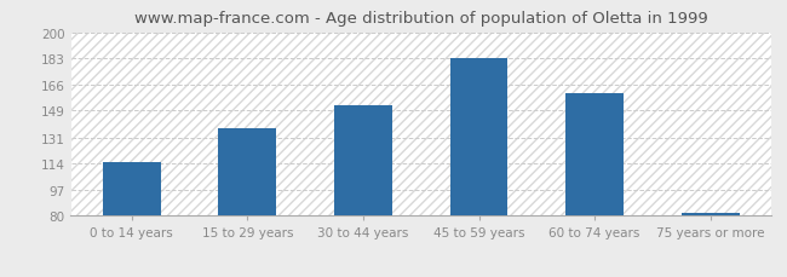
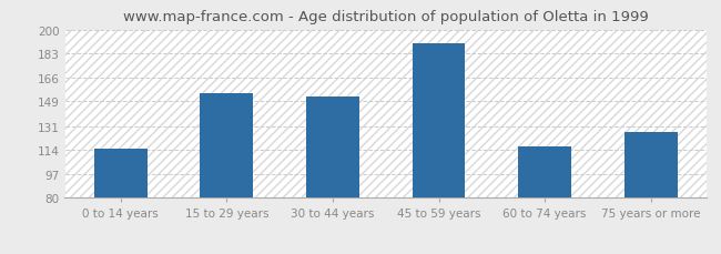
15 to 29 years: 137 -> 155
45 to 59 years: 183 -> 190
60 to 74 years: 160 -> 117
75 years or more: 82 -> 127
